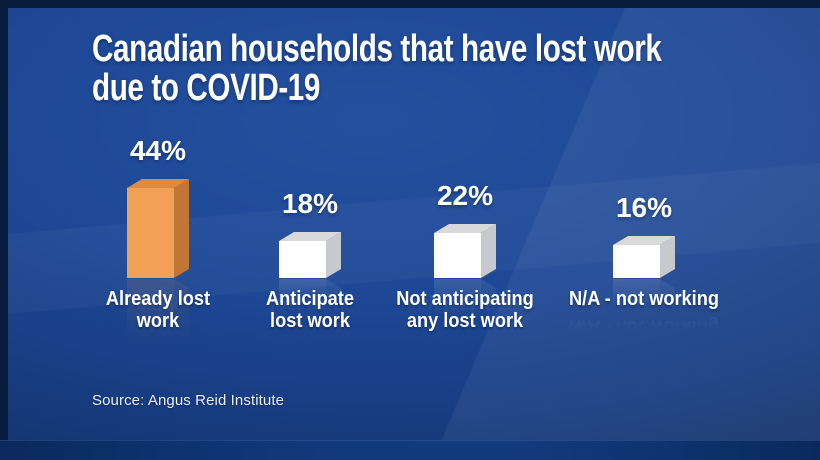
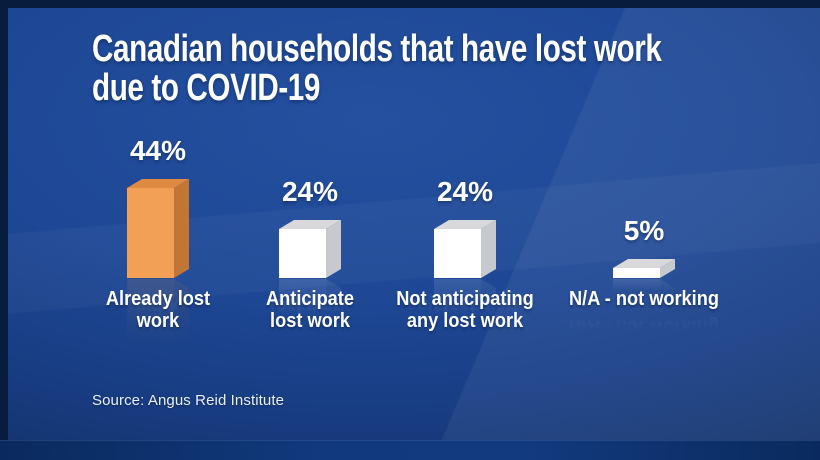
Anticipate lost work: 18% -> 24%
Not anticipating any lost work: 22% -> 24%
N/A - not working: 16% -> 5%
